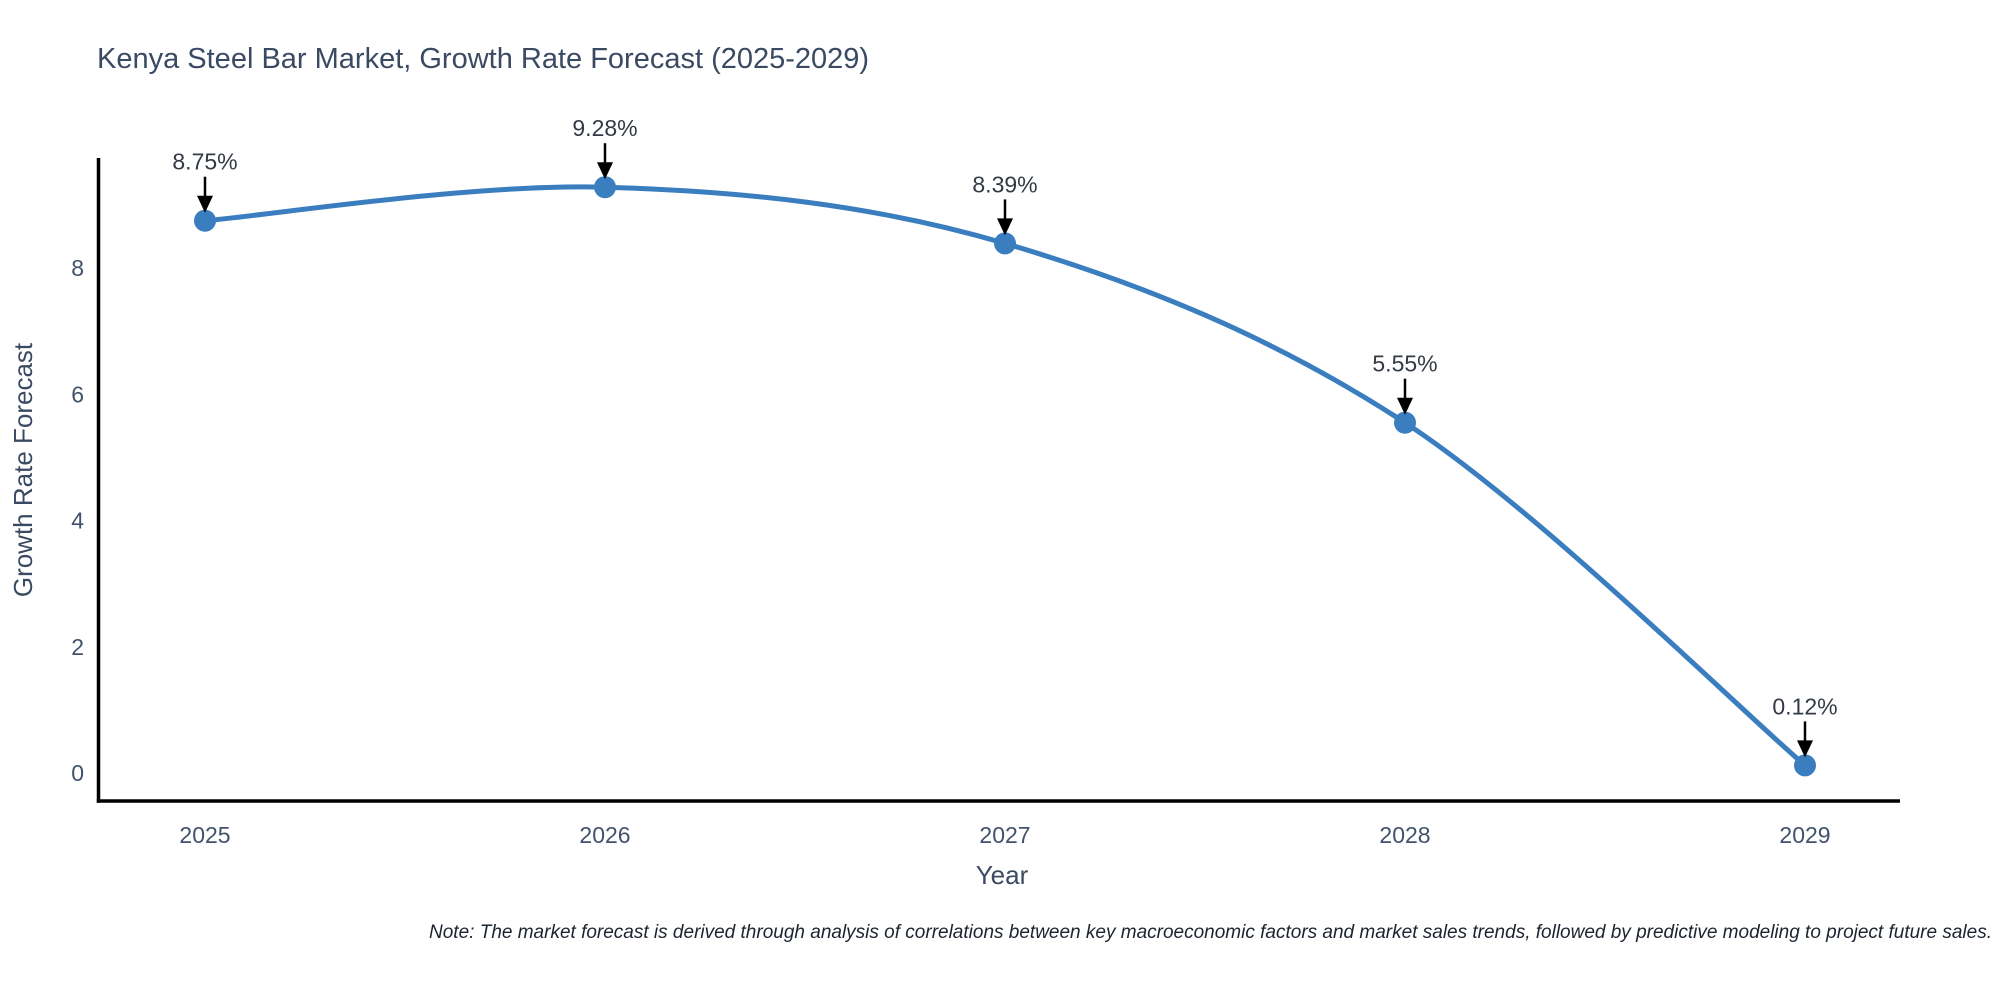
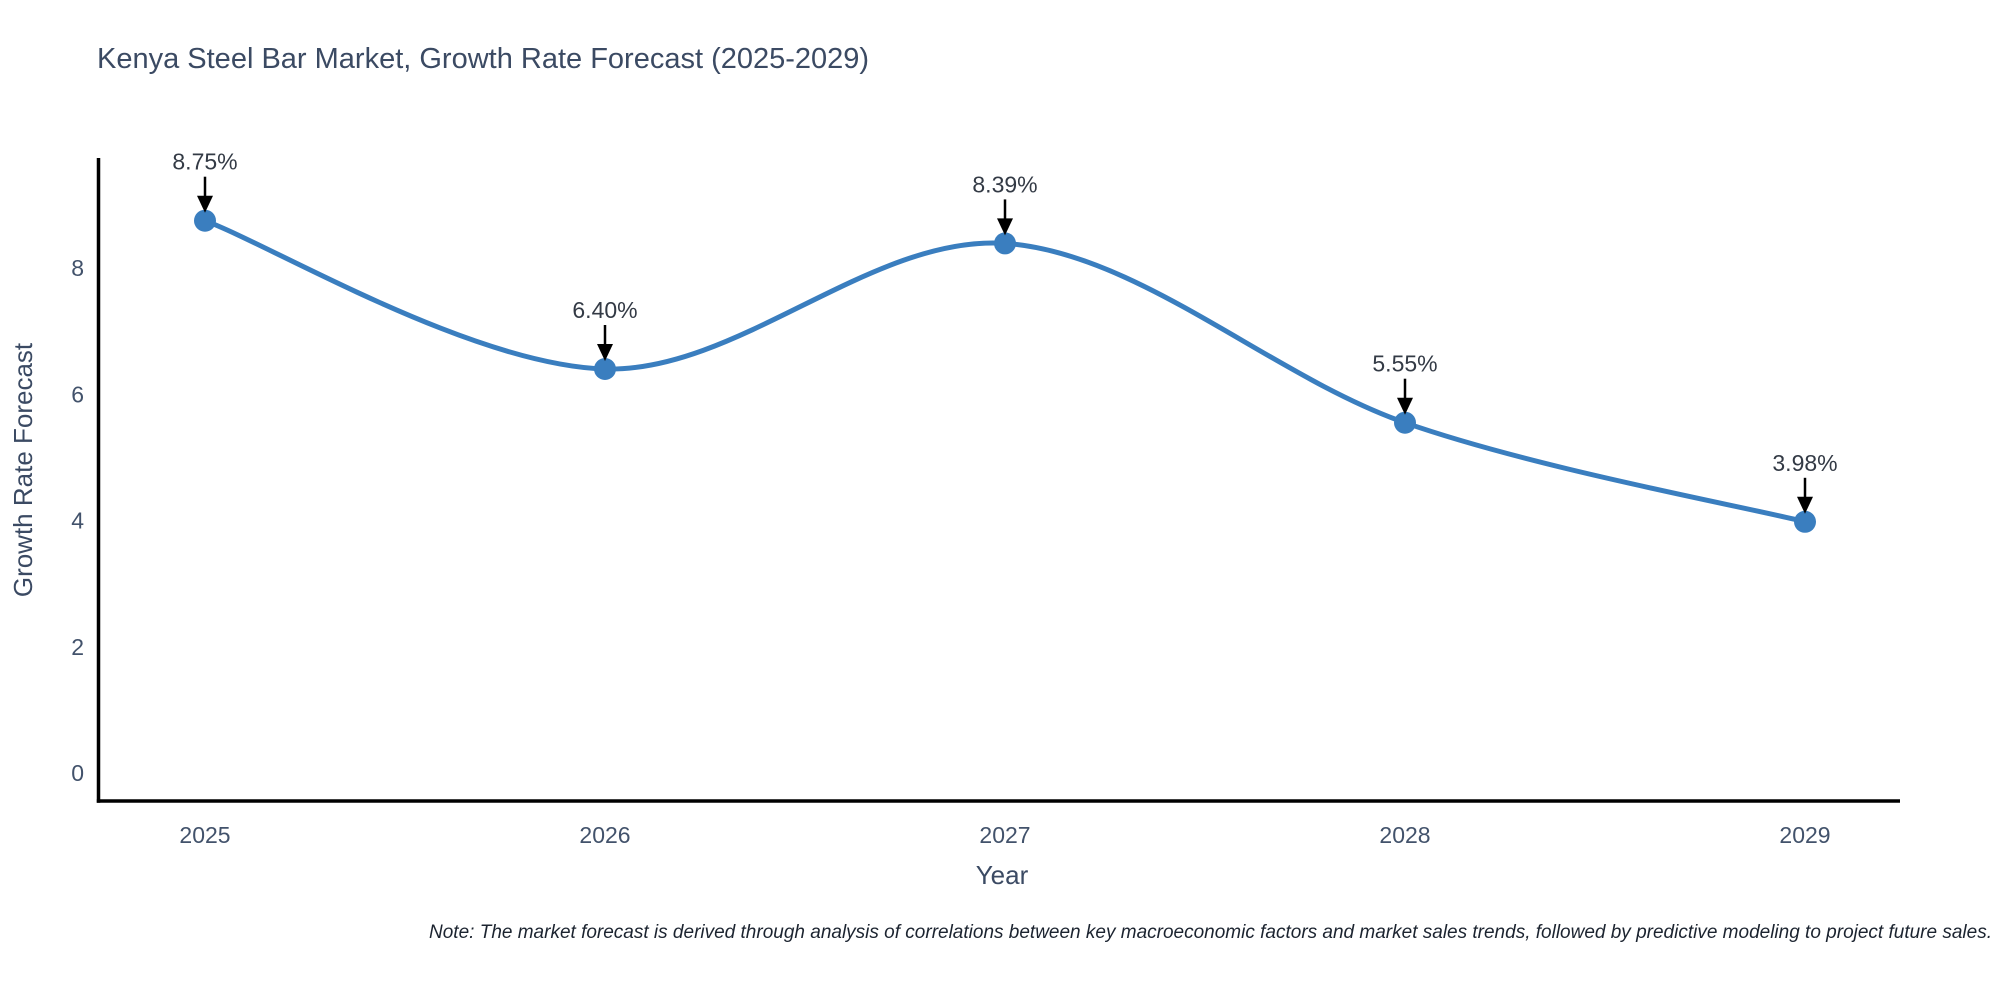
2026: 9.28% -> 6.40%
2029: 0.12% -> 3.98%
